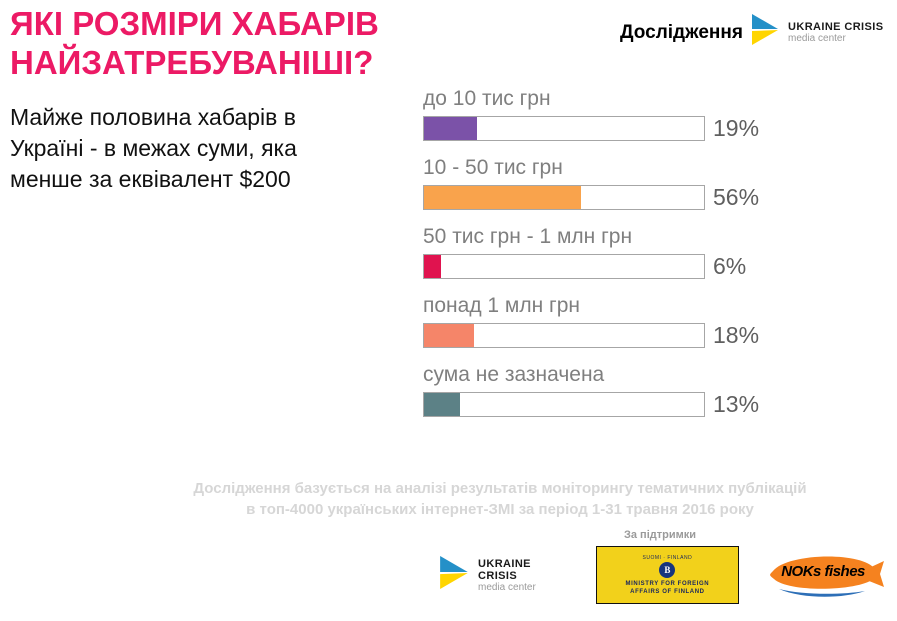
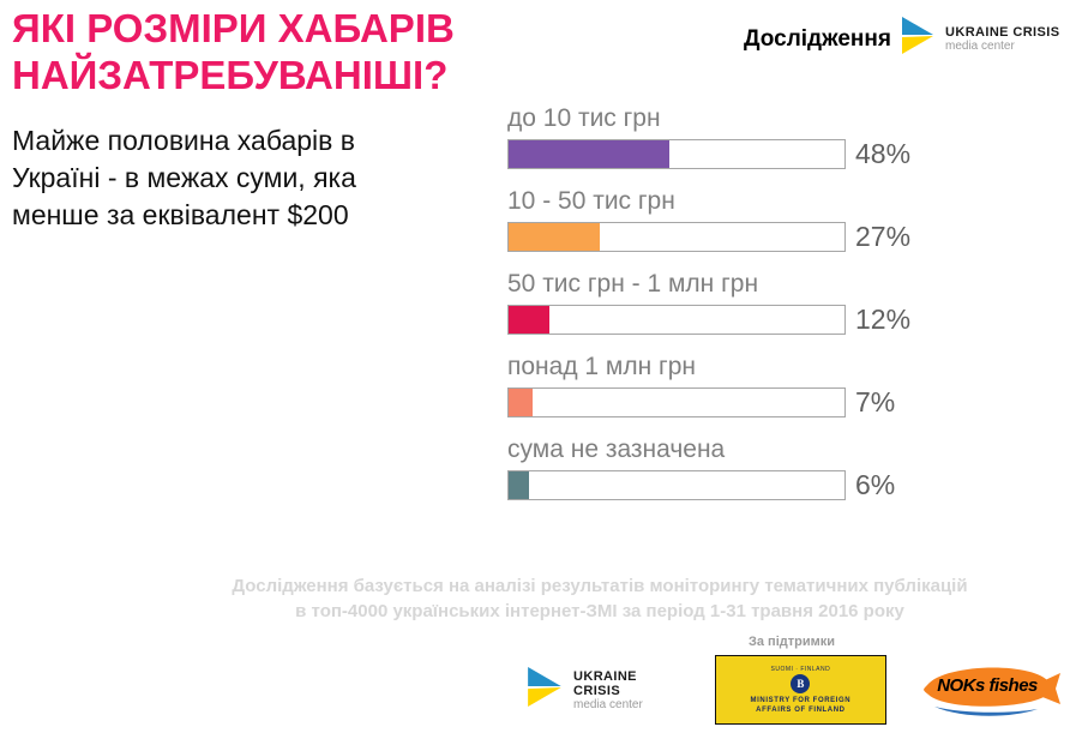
до 10 тис грн: 19% -> 48%
10 - 50 тис грн: 56% -> 27%
50 тис грн - 1 млн грн: 6% -> 12%
понад 1 млн грн: 18% -> 7%
сума не зазначена: 13% -> 6%
